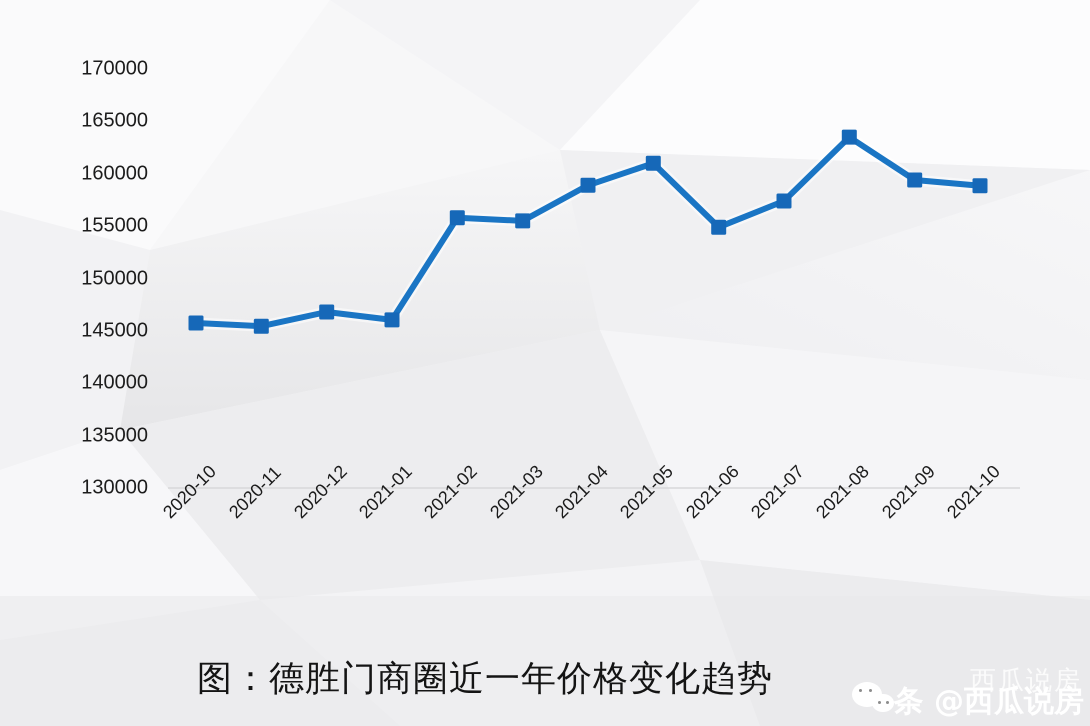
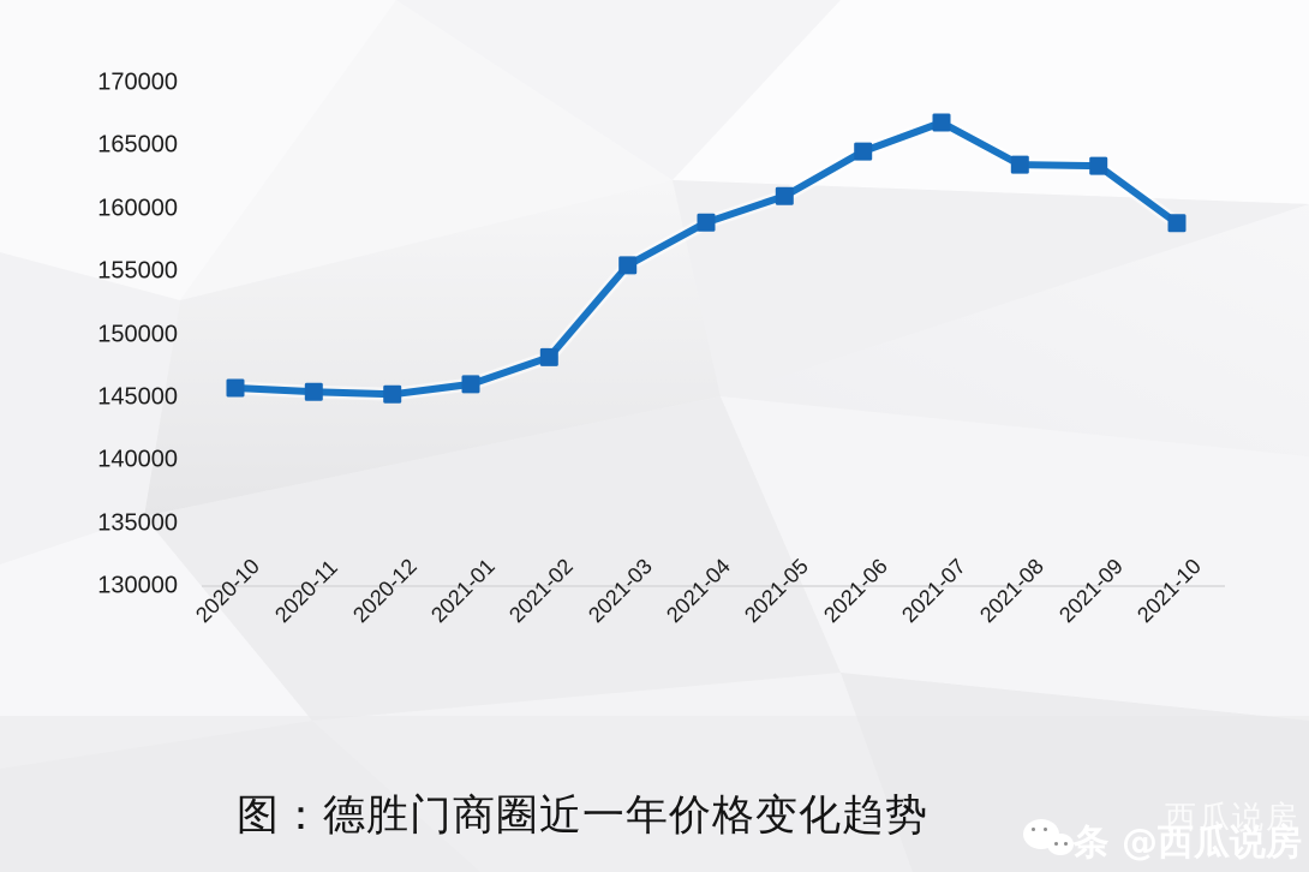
2020-12: 146800 -> 145200
2021-02: 155800 -> 148200
2021-06: 154900 -> 164600
2021-07: 157400 -> 166800
2021-09: 159400 -> 163400
